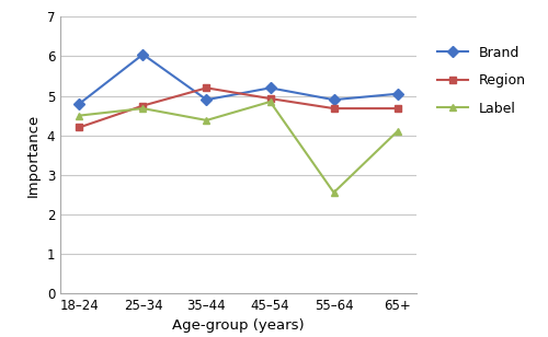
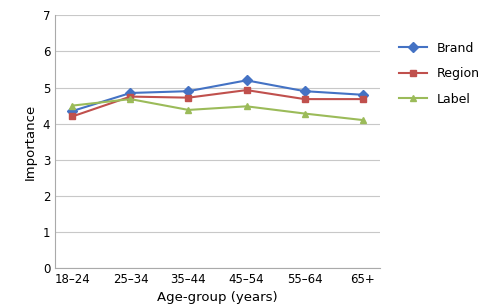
Brand/18–24: 4.80 -> 4.35
Brand/25–34: 6.05 -> 4.85
Region/35–44: 5.20 -> 4.72
Label/45–54: 4.85 -> 4.48
Label/55–64: 2.55 -> 4.28
Brand/65+: 5.05 -> 4.80
